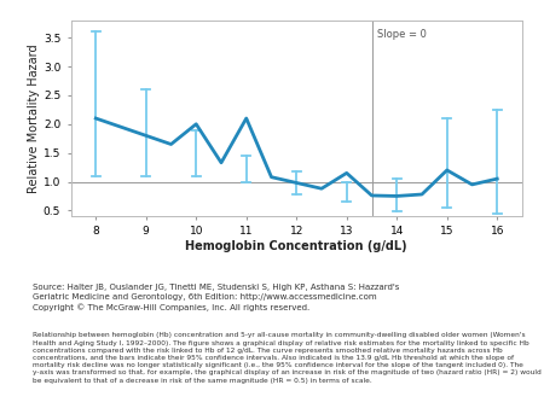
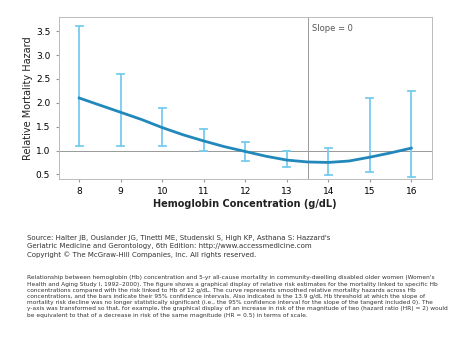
10: 2.00 -> 1.48
11: 2.10 -> 1.20
13: 1.15 -> 0.80
15: 1.20 -> 0.86
